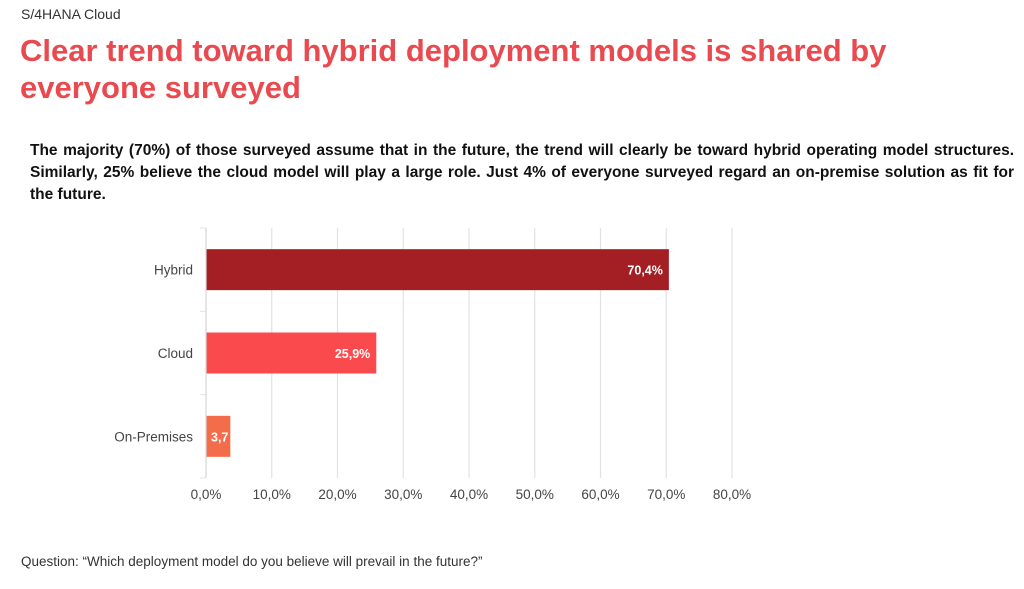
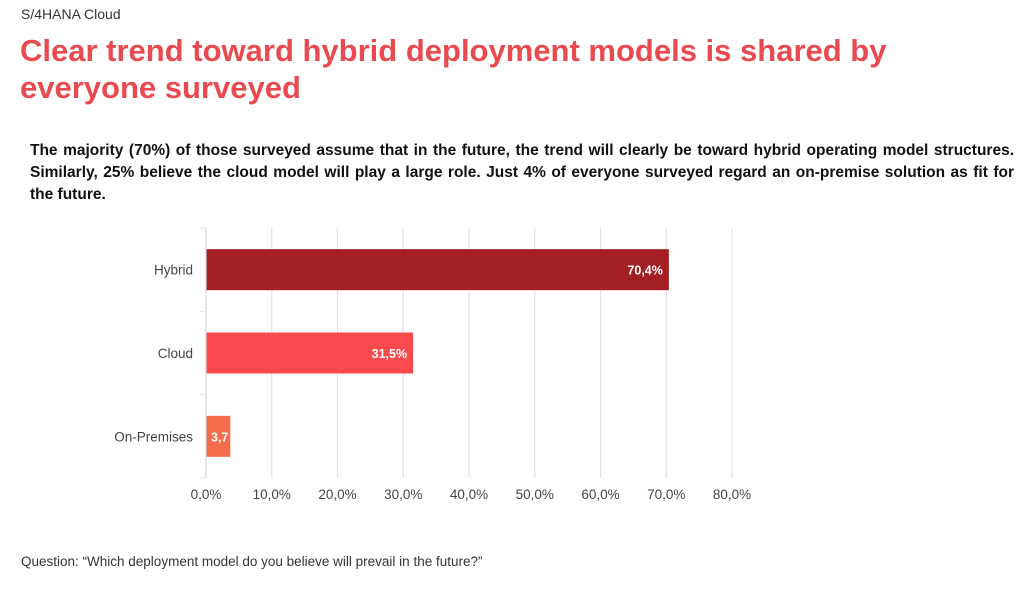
Cloud: 25,9% -> 31,5%
